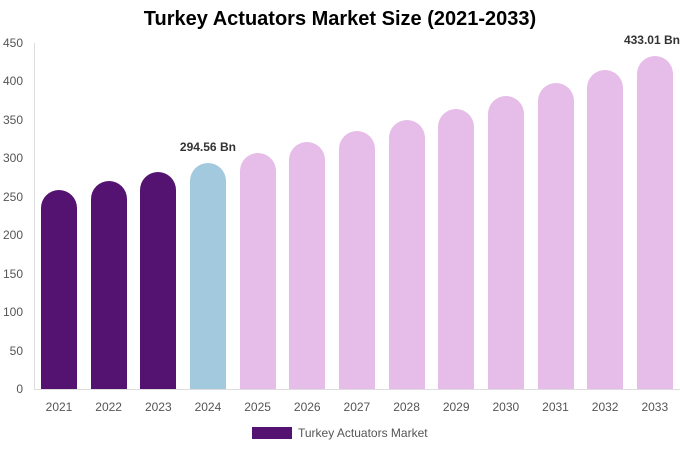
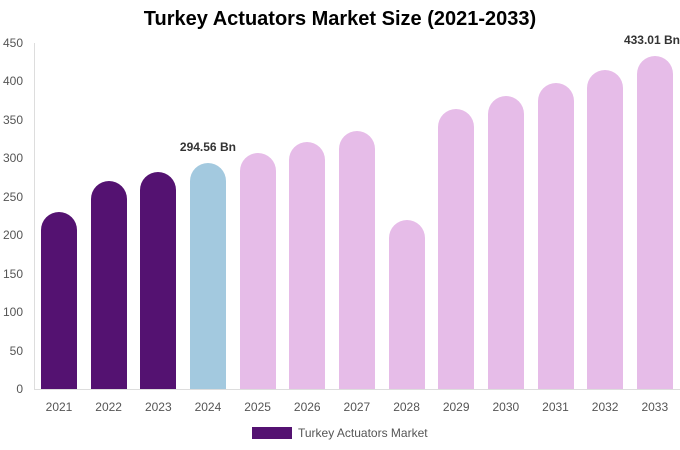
2021: 260 -> 230
2028: 350 -> 220
